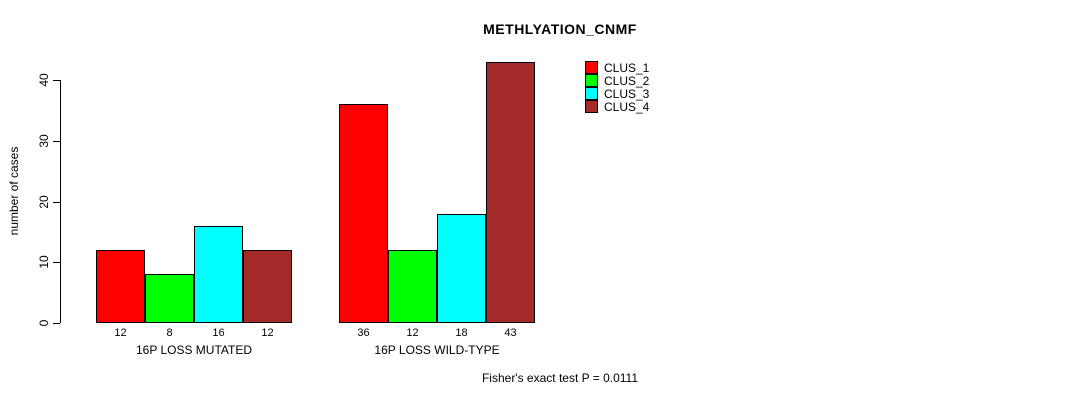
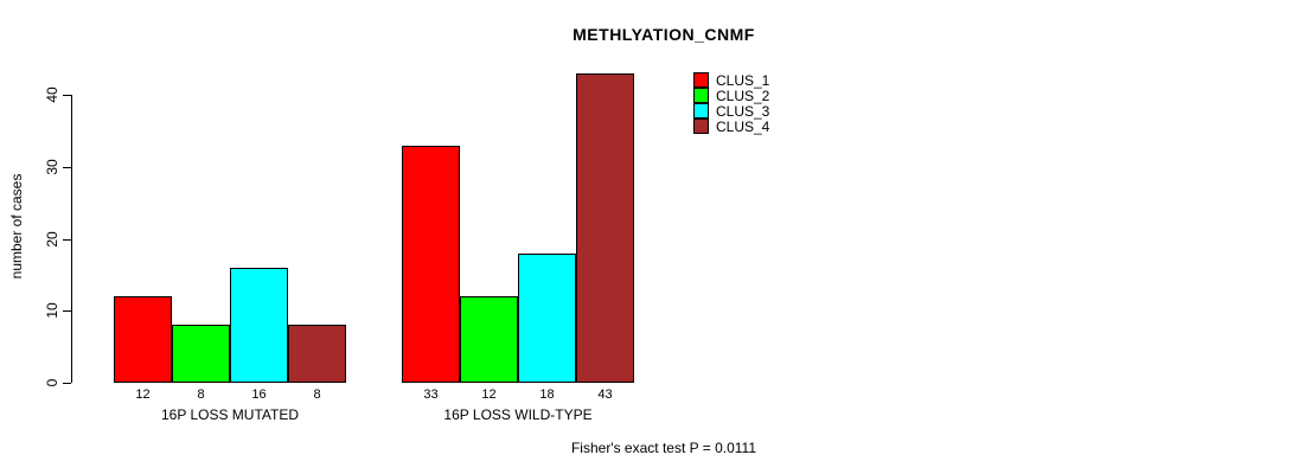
CLUS_4/16P LOSS MUTATED: 12 -> 8
CLUS_1/16P LOSS WILD-TYPE: 36 -> 33
